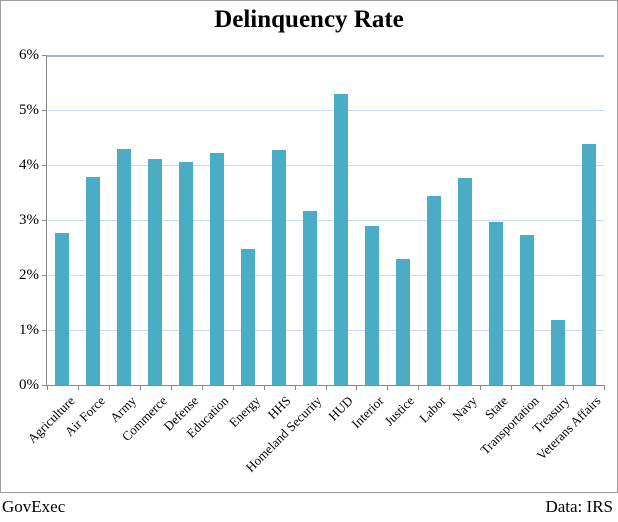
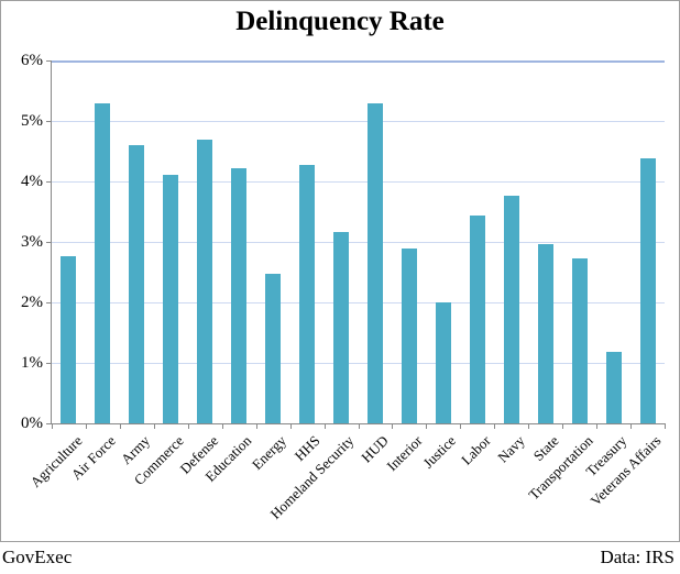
Air Force: 3.8% -> 5.3%
Army: 4.3% -> 4.6%
Defense: 4.0% -> 4.7%
Justice: 2.3% -> 2.0%
